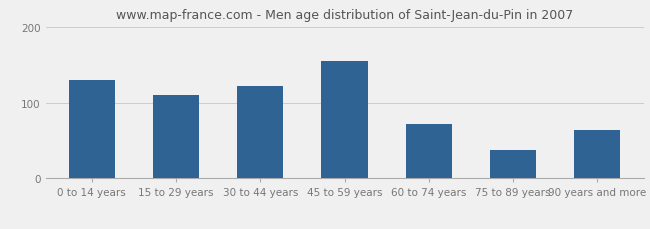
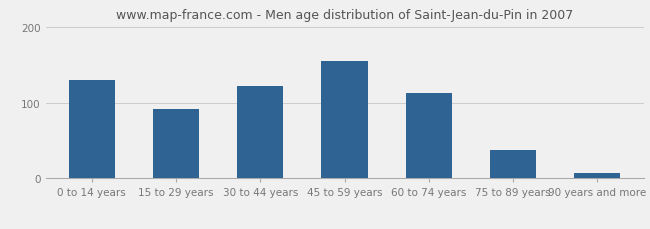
15 to 29 years: 110 -> 92
60 to 74 years: 72 -> 112
90 years and more: 64 -> 7
